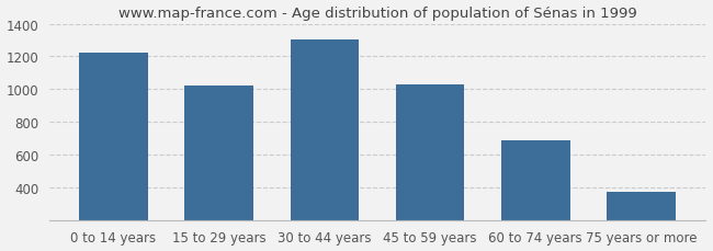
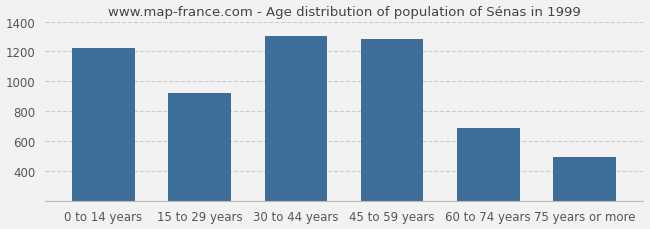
15 to 29 years: 1020 -> 920
45 to 59 years: 1030 -> 1280
75 years or more: 370 -> 490
